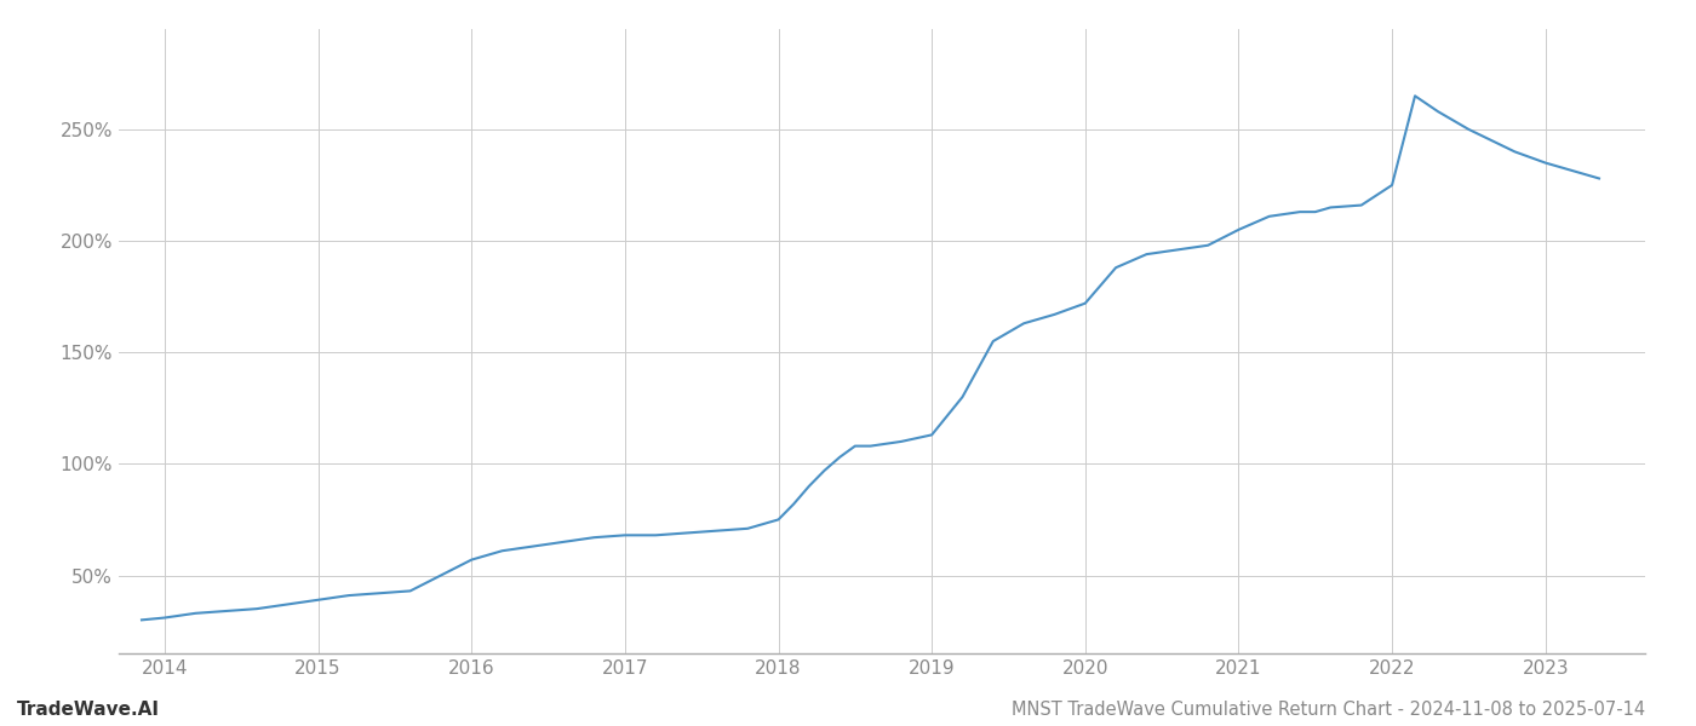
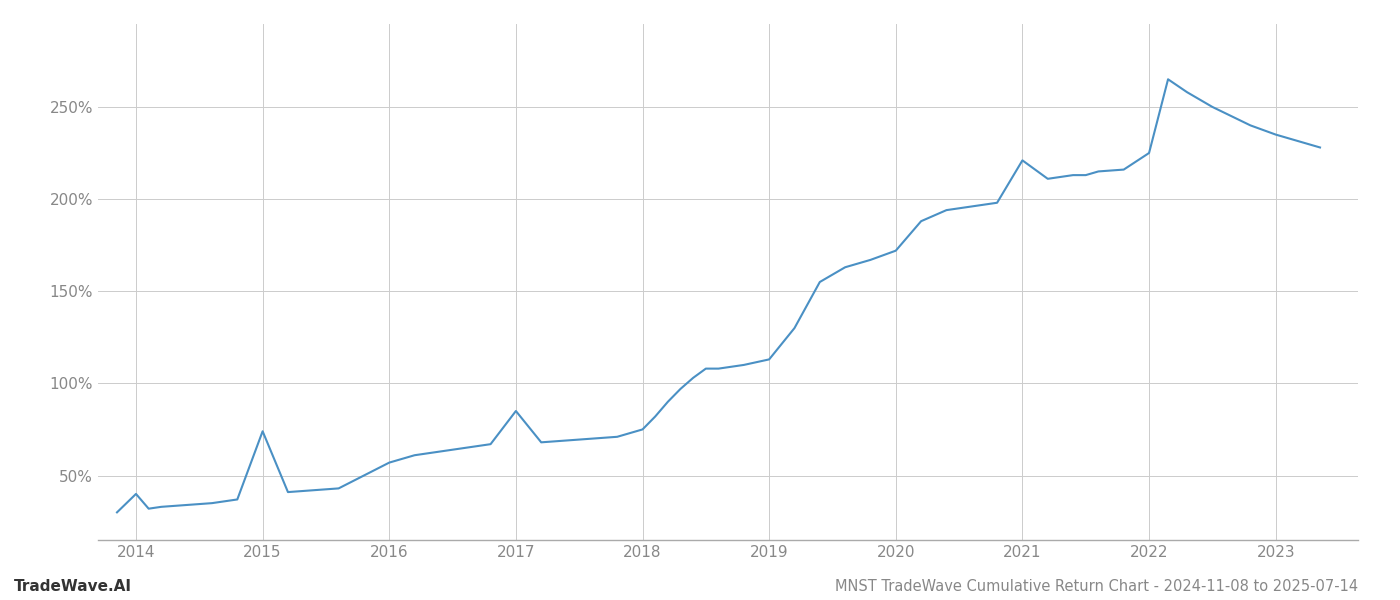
2014: 31% -> 40%
2015: 39% -> 74%
2017: 68% -> 85%
2021: 205% -> 221%
